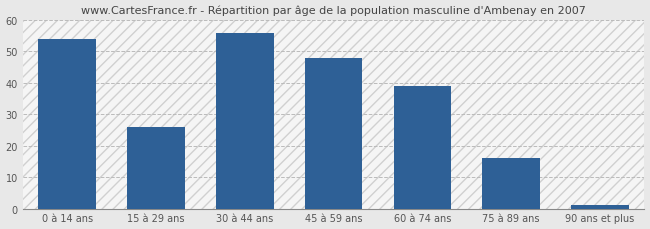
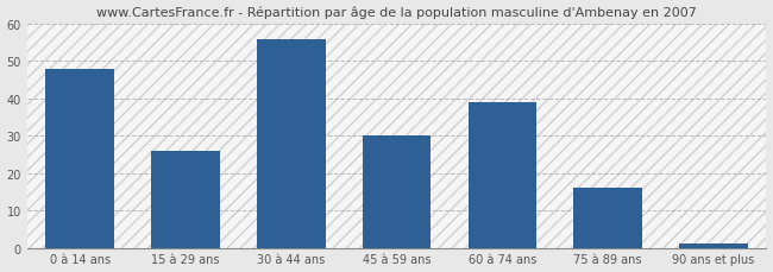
0 à 14 ans: 54 -> 48
45 à 59 ans: 48 -> 30
